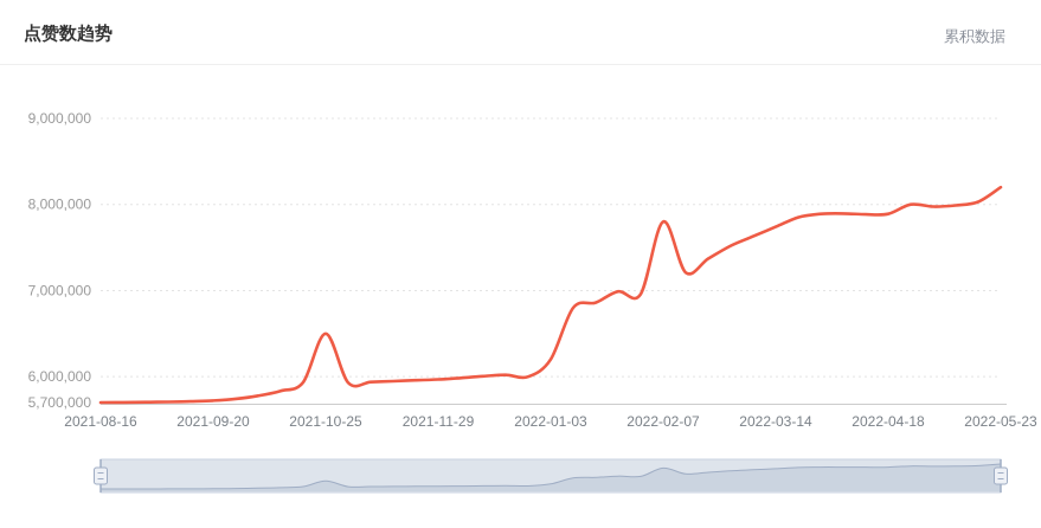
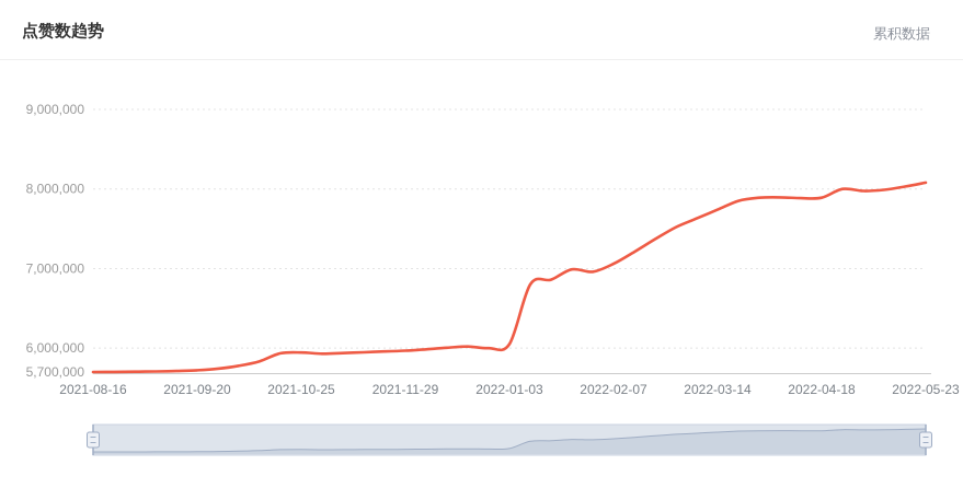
2021-10-25: 6500000 -> 5900000
2022-01-03: 6200000 -> 6000000
2022-02-07: 7800000 -> 7100000
2022-05-23: 8200000 -> 8100000
